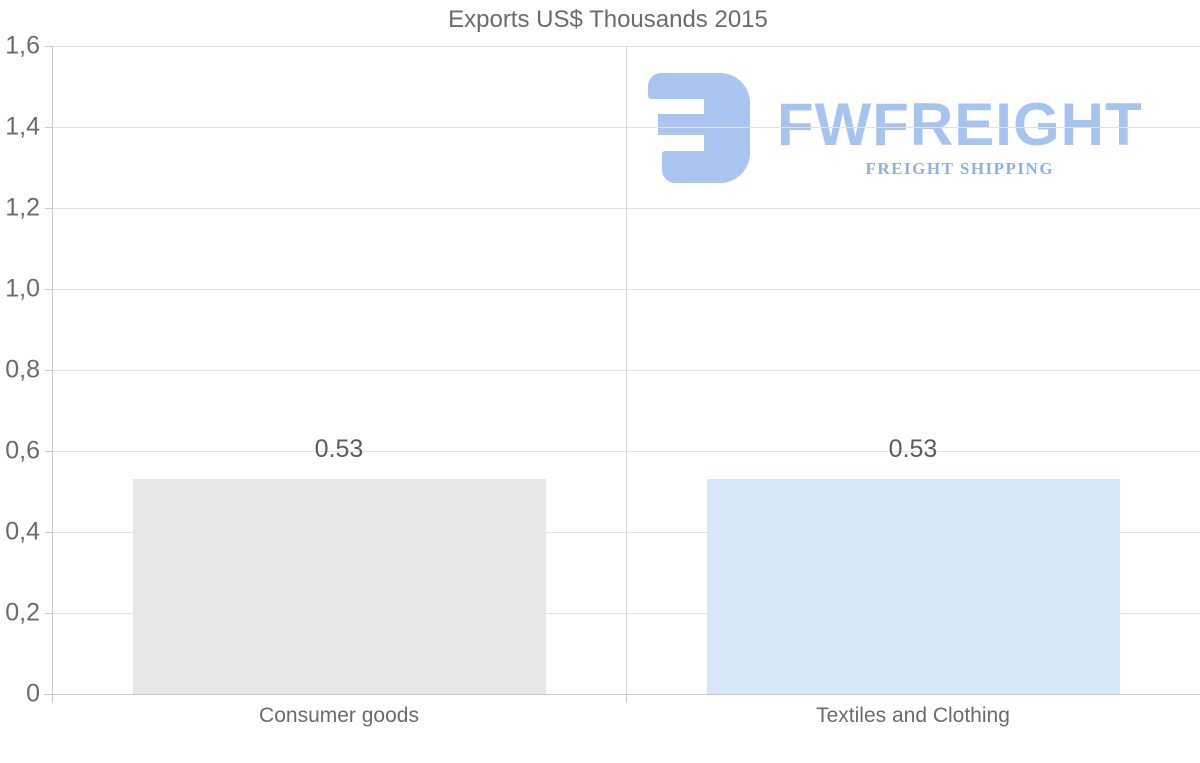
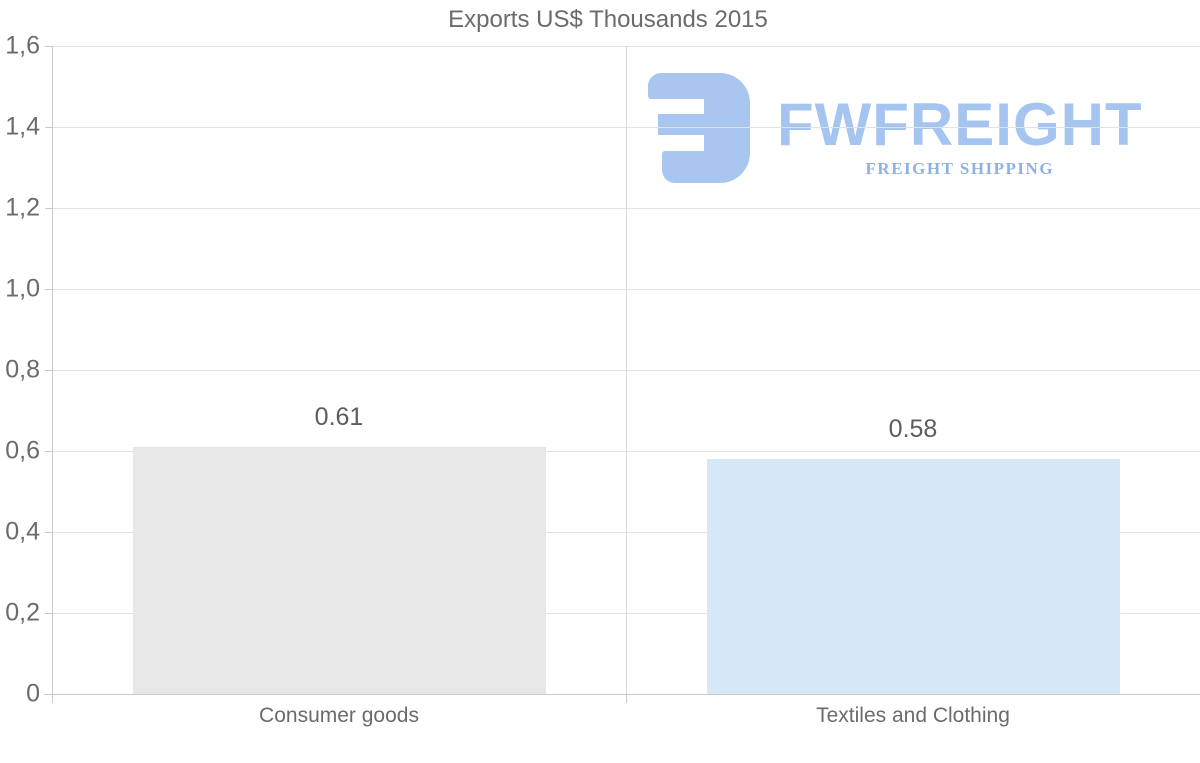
Consumer goods: 0.53 -> 0.61
Textiles and Clothing: 0.53 -> 0.58
